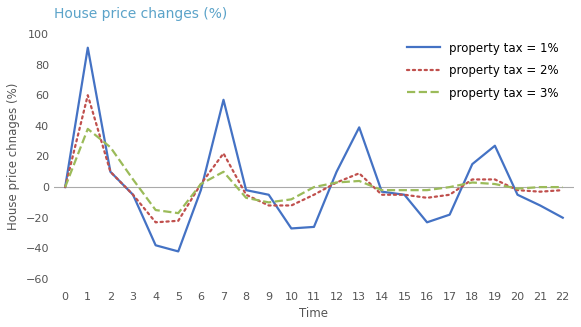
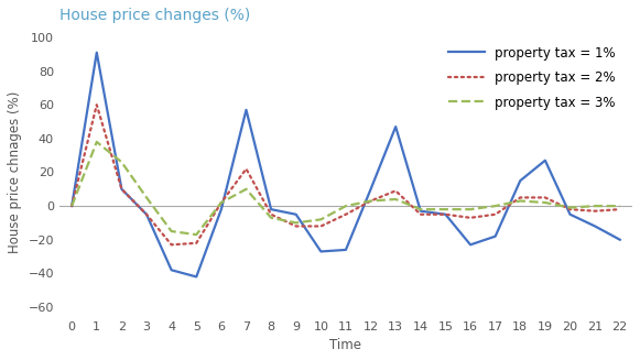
property tax = 1%/13: 39 -> 47
